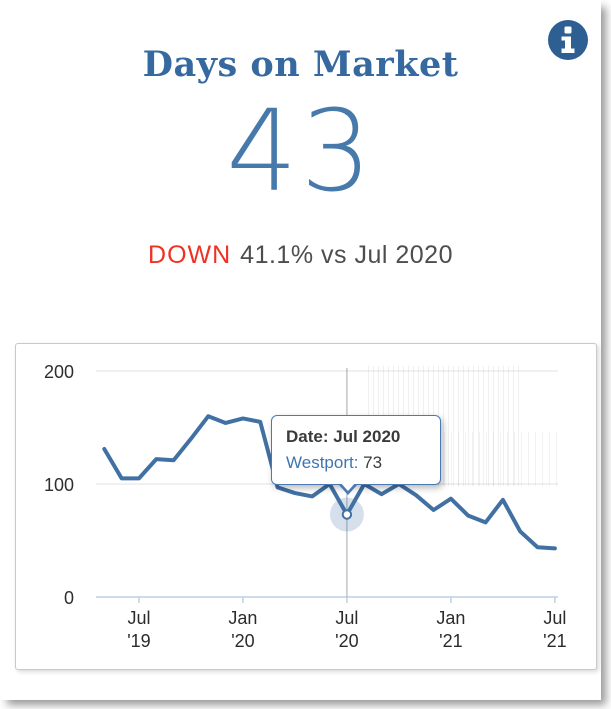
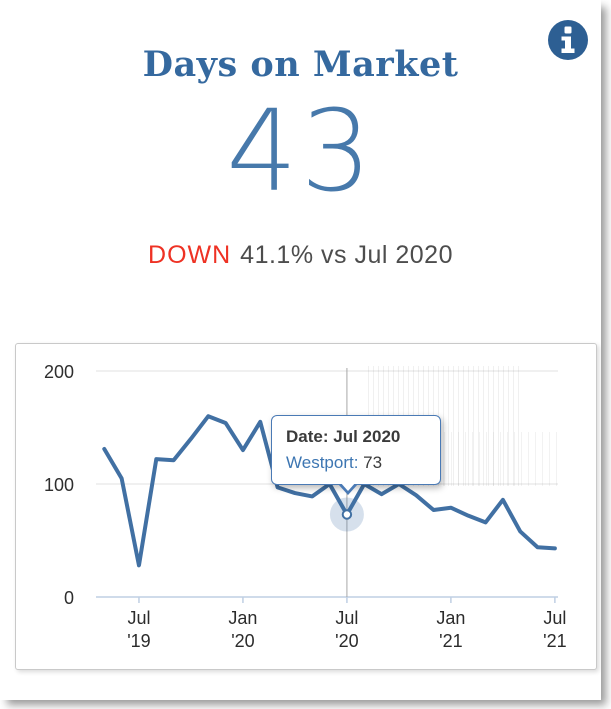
Jul '19: 105 -> 28
Jan '20: 158 -> 130
Jan '21: 87 -> 79
